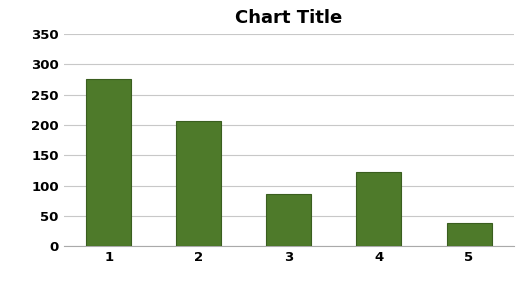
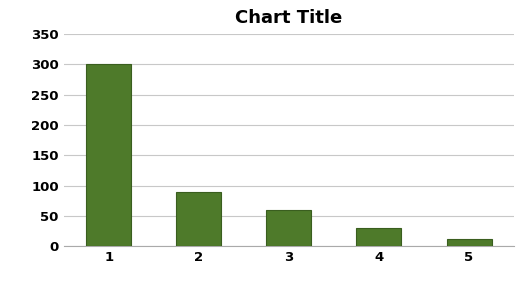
1: 276 -> 300
2: 206 -> 90
3: 86 -> 60
4: 122 -> 30
5: 38 -> 12
